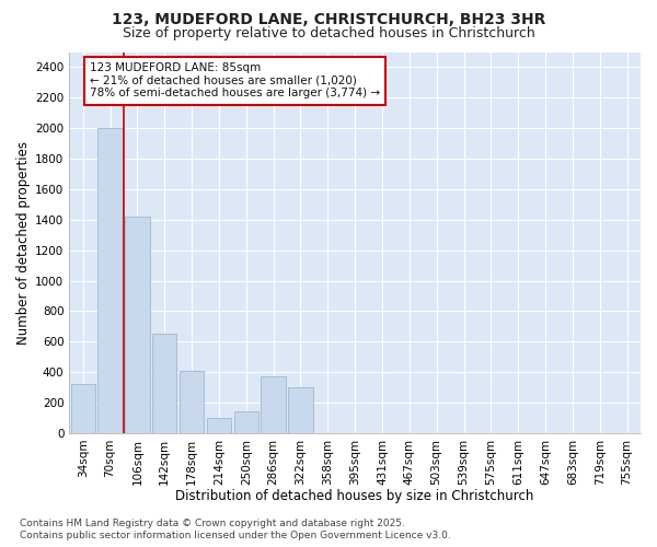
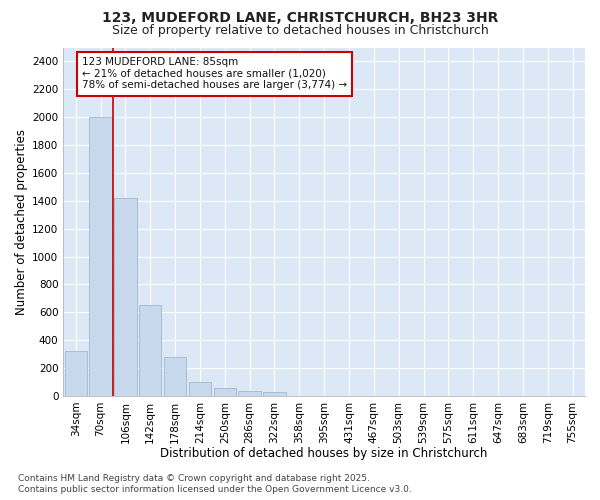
178sqm: 410 -> 280
250sqm: 140 -> 60
286sqm: 370 -> 40
322sqm: 300 -> 20
